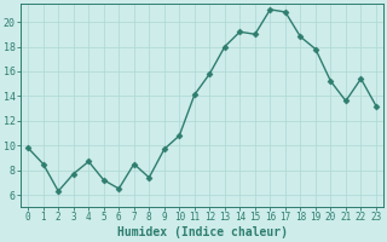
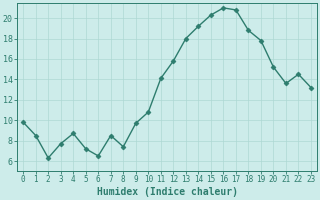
15: 19.0 -> 20.3
22: 15.4 -> 14.5
